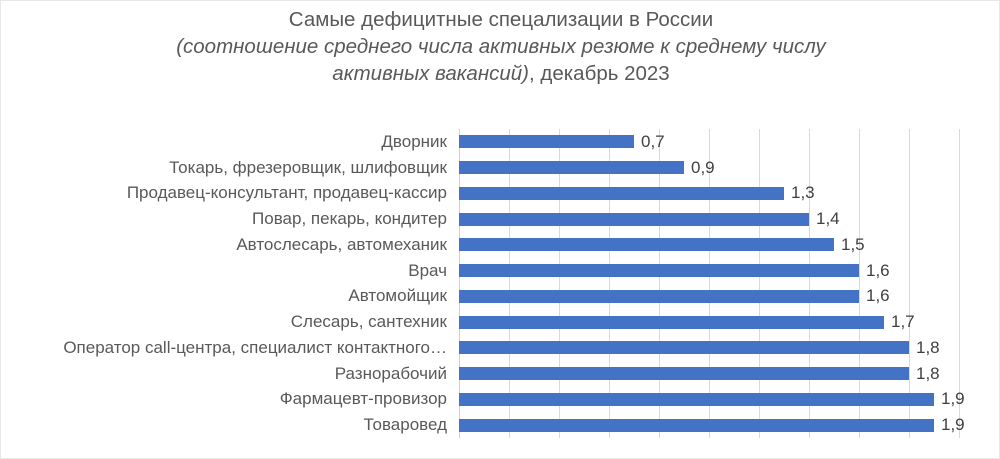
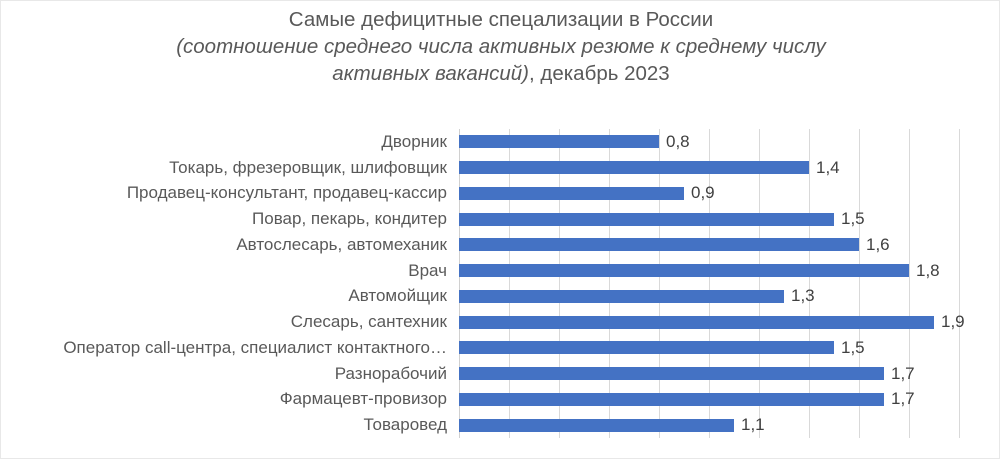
Дворник: 0,7 -> 0,8
Токарь, фрезеровщик, шлифовщик: 0,9 -> 1,4
Продавец-консультант, продавец-кассир: 1,3 -> 0,9
Повар, пекарь, кондитер: 1,4 -> 1,5
Автослесарь, автомеханик: 1,5 -> 1,6
Врач: 1,6 -> 1,8
Автомойщик: 1,6 -> 1,3
Слесарь, сантехник: 1,7 -> 1,9
Оператор call-центра, специалист контактного…: 1,8 -> 1,5
Разнорабочий: 1,8 -> 1,7
Фармацевт-провизор: 1,9 -> 1,7
Товаровед: 1,9 -> 1,1
